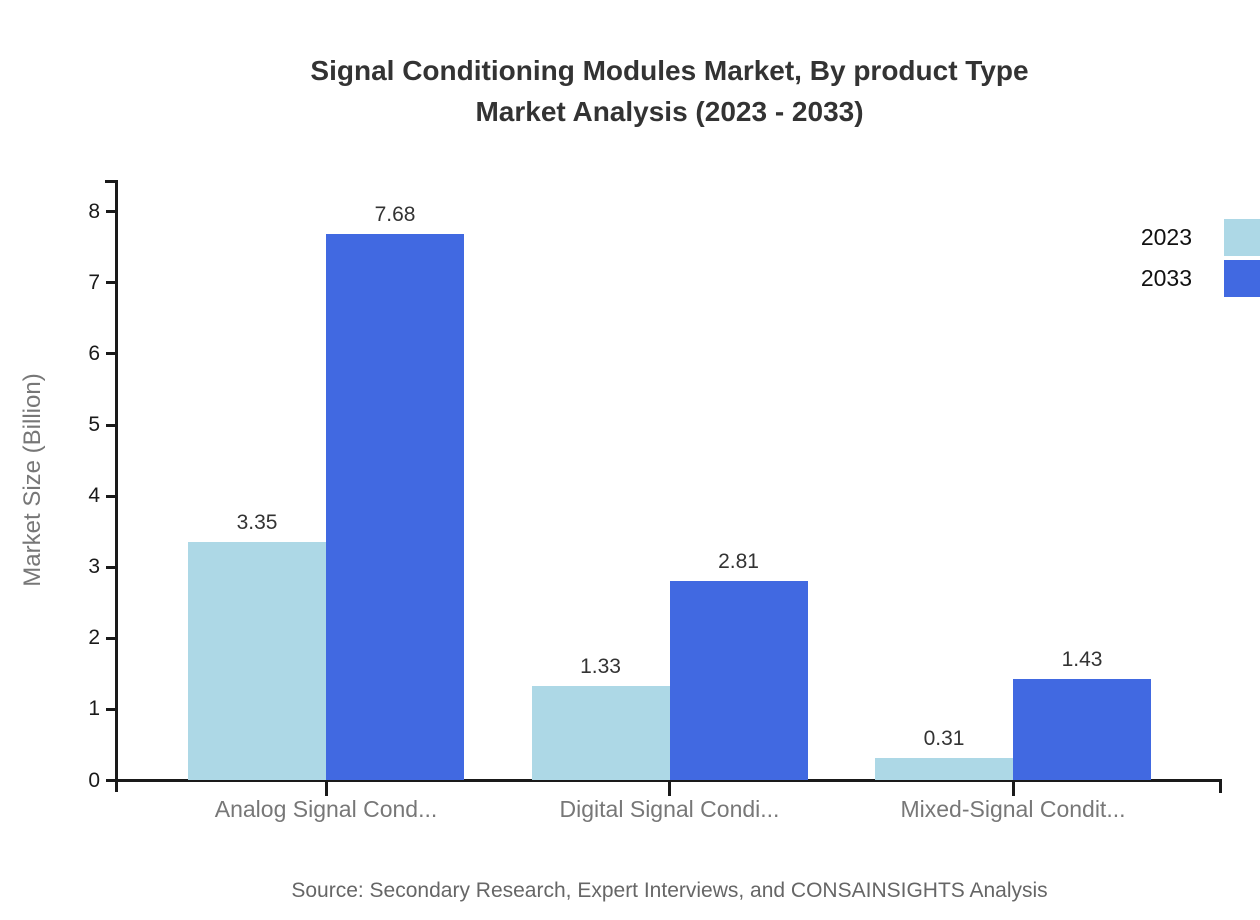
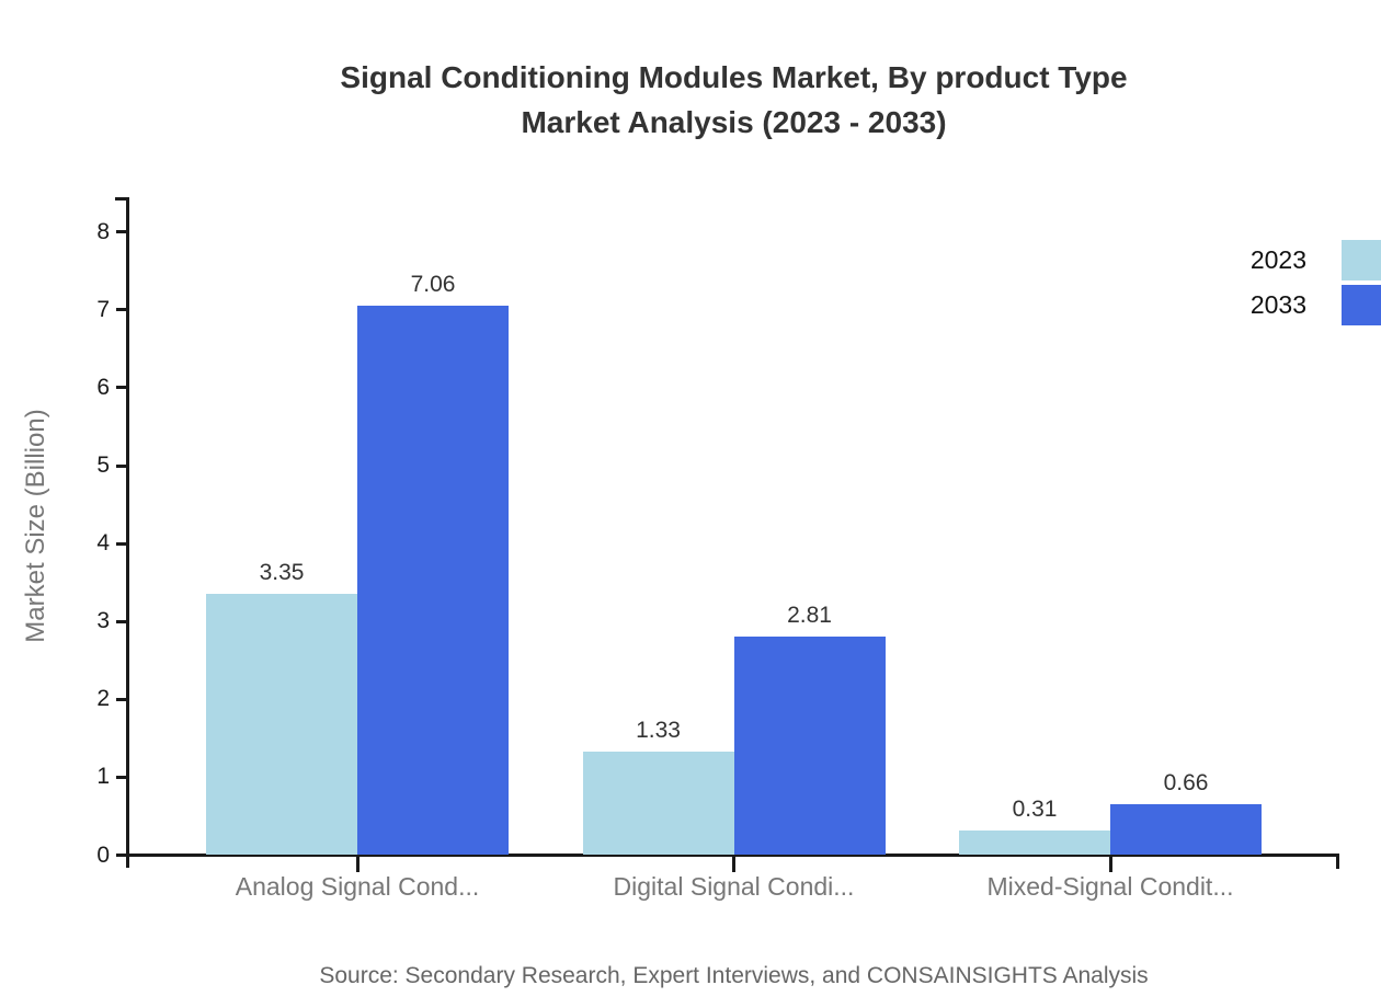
2033/Analog Signal Cond...: 7.68 -> 7.06
2033/Mixed-Signal Condit...: 1.43 -> 0.66
